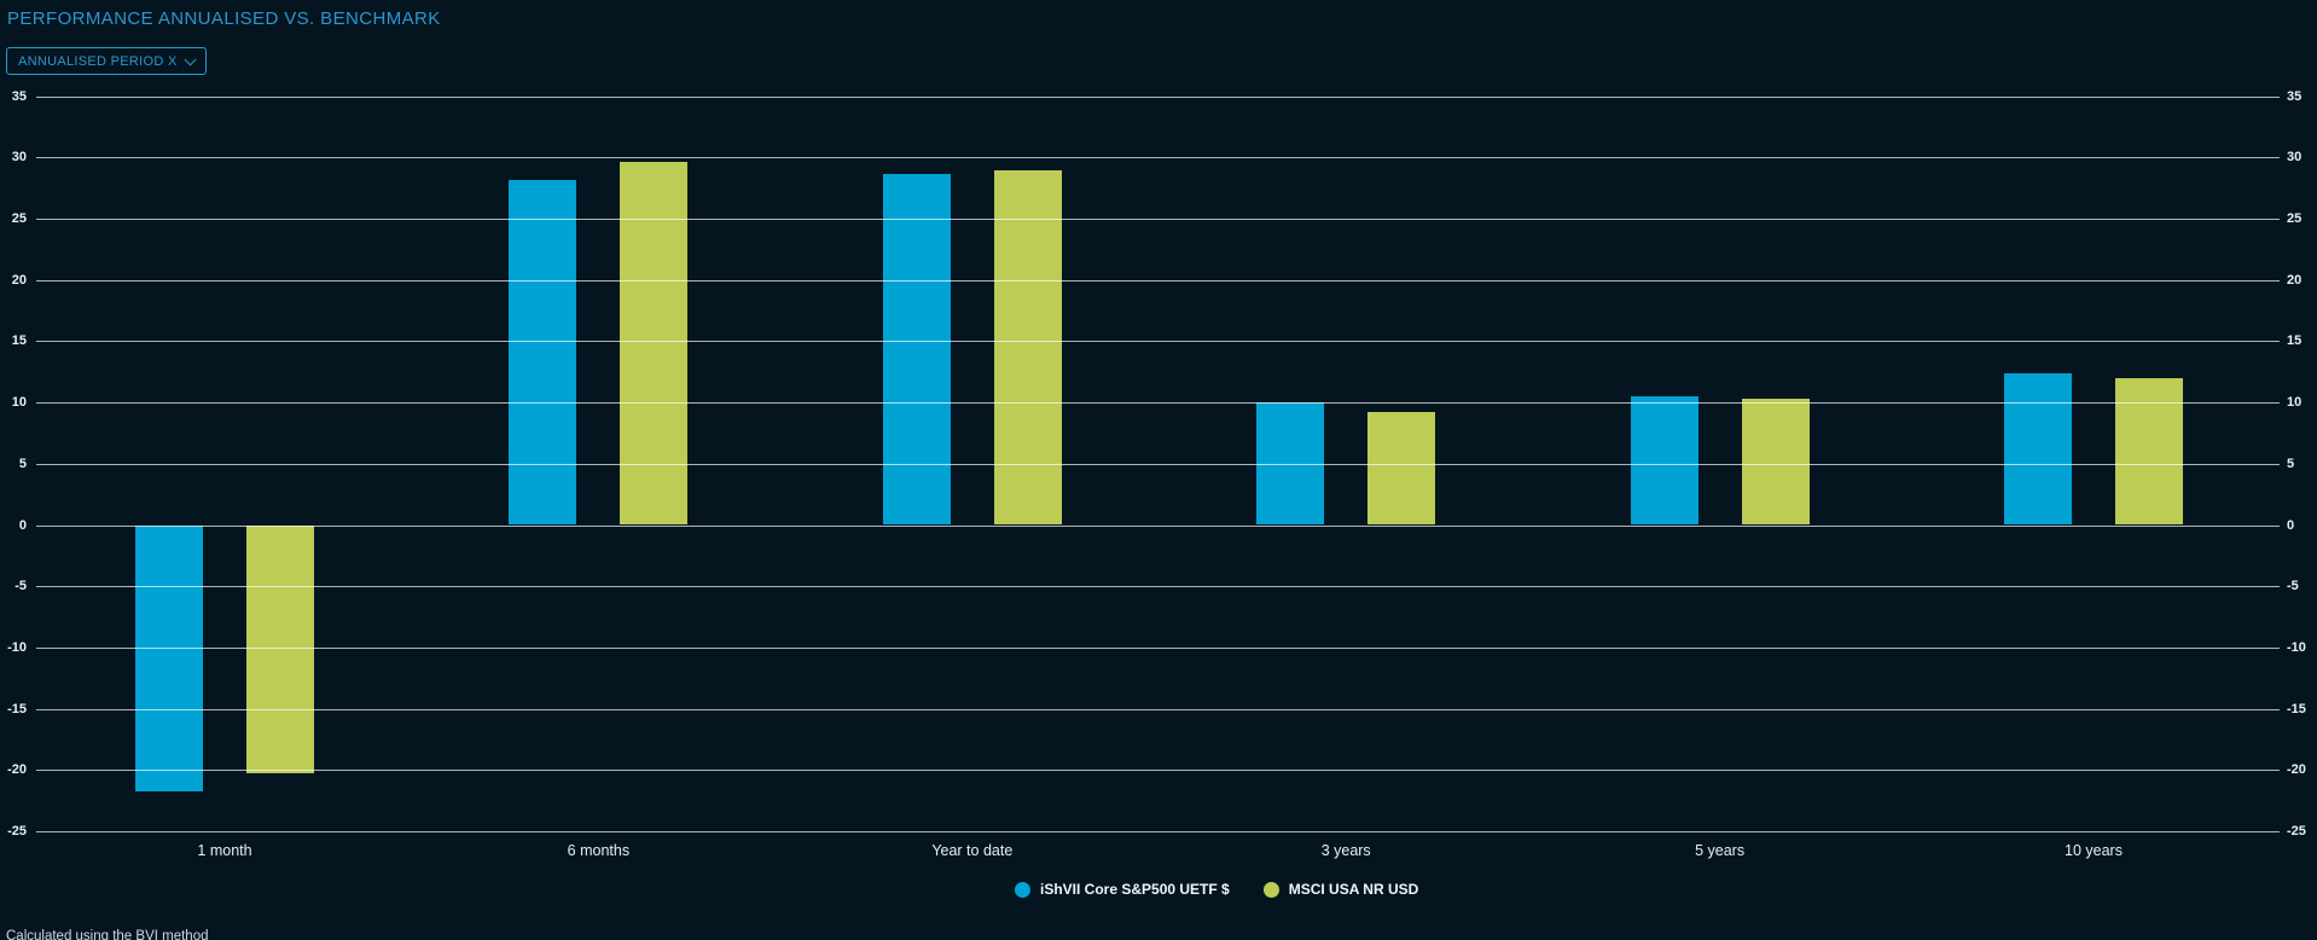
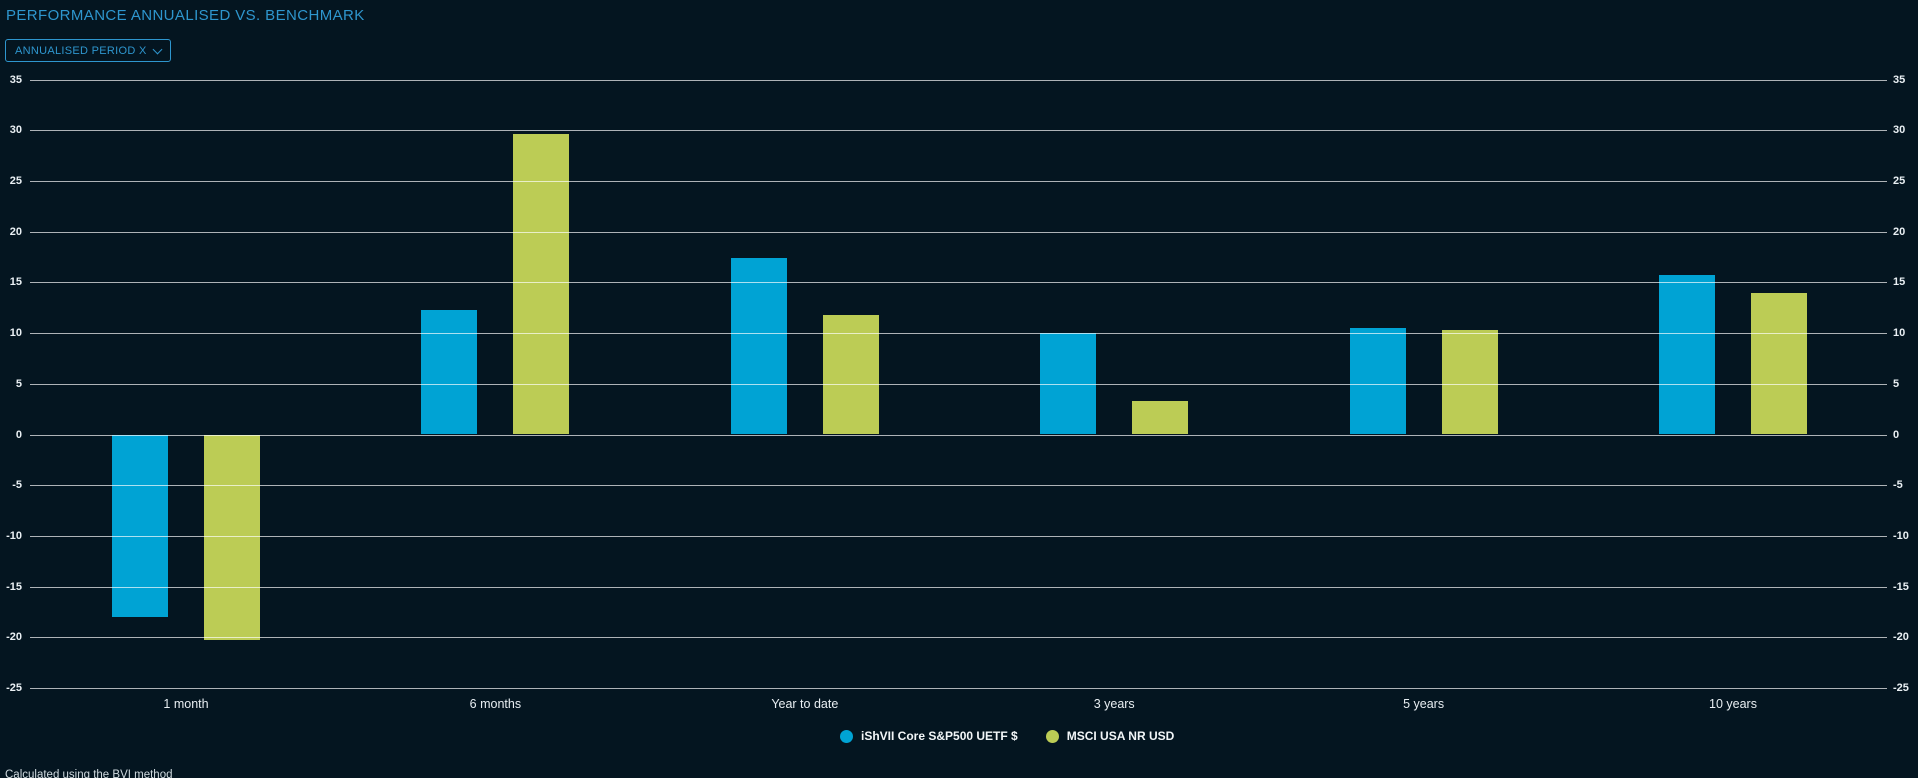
iShVII Core S&P500 UETF $/1 month: -21.8 -> -18.0
iShVII Core S&P500 UETF $/6 months: 28.2 -> 12.3
iShVII Core S&P500 UETF $/Year to date: 28.7 -> 17.4
MSCI USA NR USD/Year to date: 29.0 -> 11.8
MSCI USA NR USD/3 years: 9.2 -> 3.3
iShVII Core S&P500 UETF $/10 years: 12.4 -> 15.7
MSCI USA NR USD/10 years: 12.0 -> 14.0
